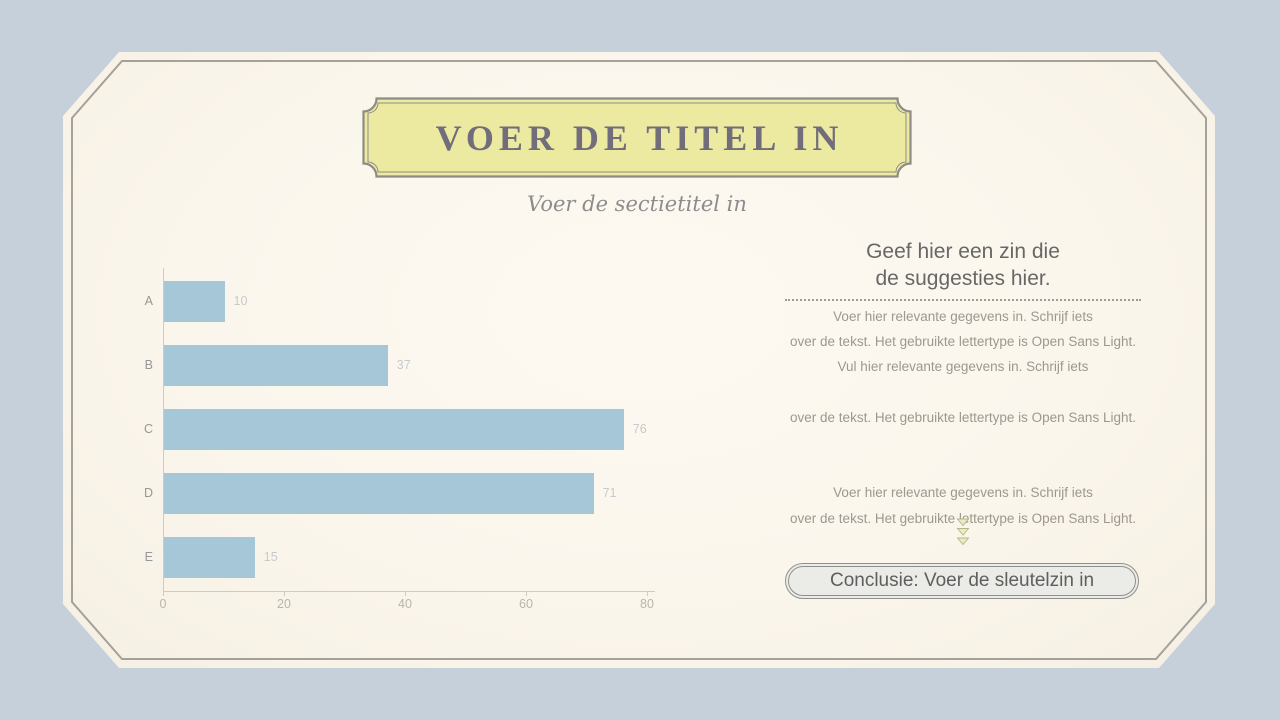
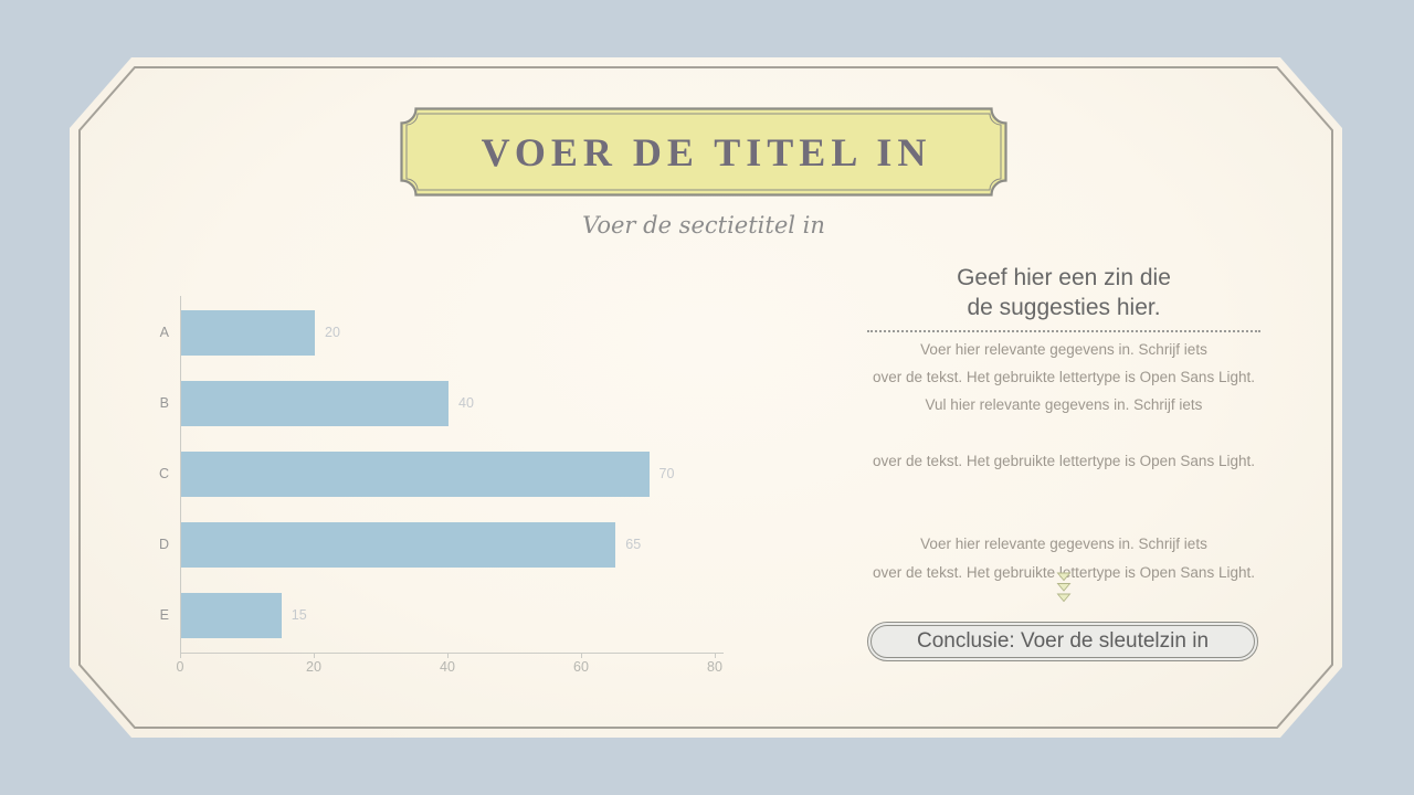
A: 10 -> 20
B: 37 -> 40
C: 76 -> 70
D: 71 -> 65
